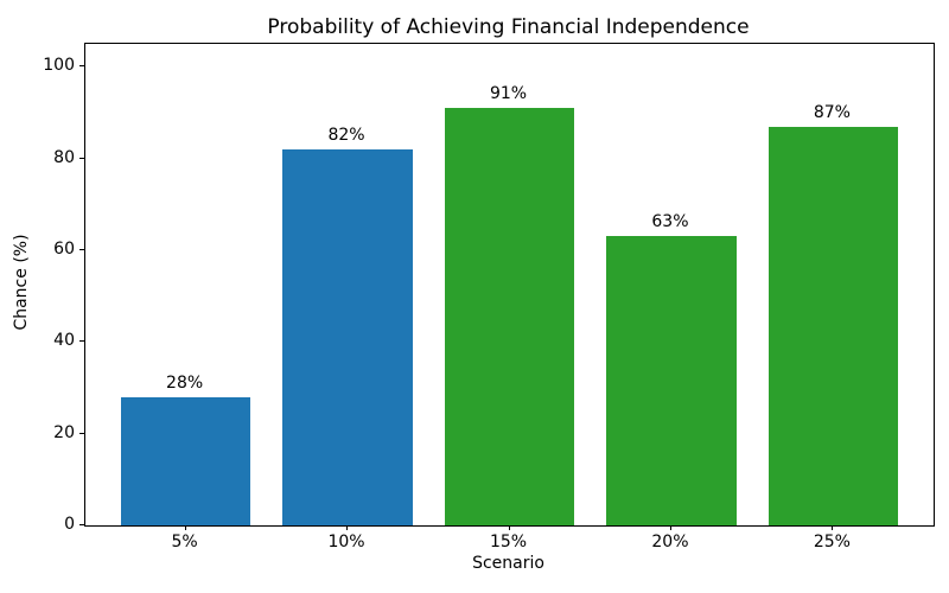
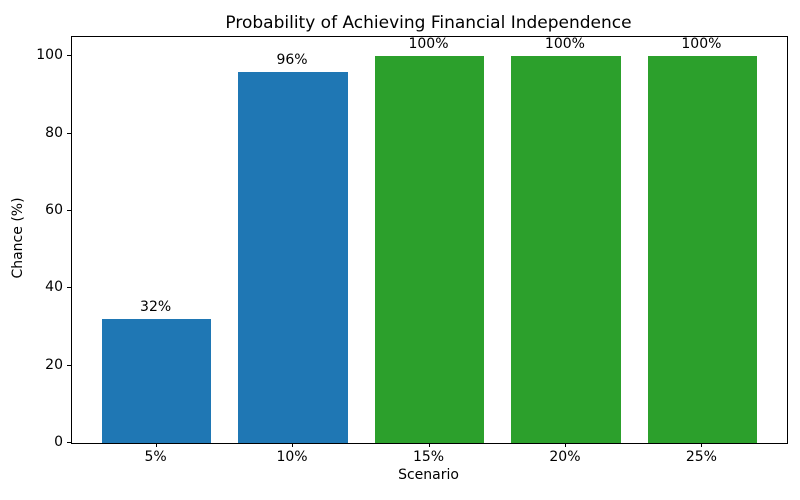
5%: 28% -> 32%
10%: 82% -> 96%
15%: 91% -> 100%
20%: 63% -> 100%
25%: 87% -> 100%
